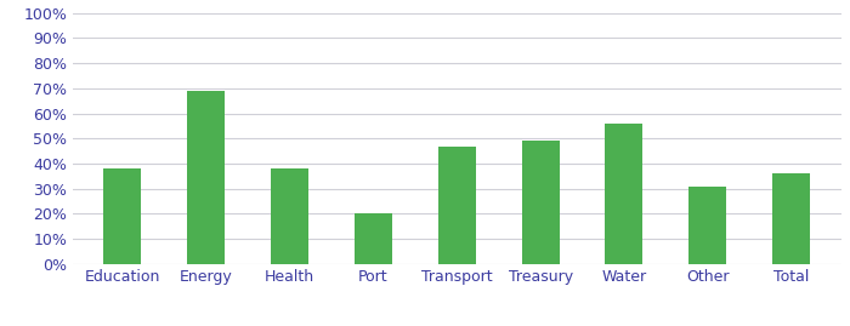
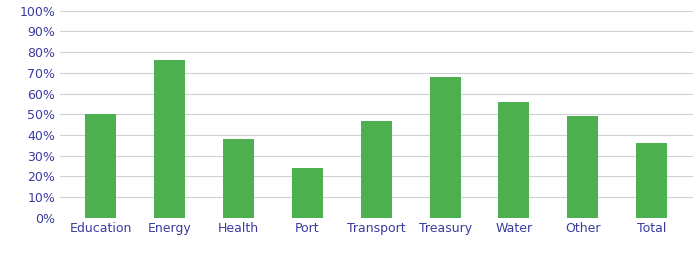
Education: 38% -> 50%
Energy: 69% -> 76%
Port: 20% -> 24%
Treasury: 49% -> 68%
Other: 31% -> 49%
